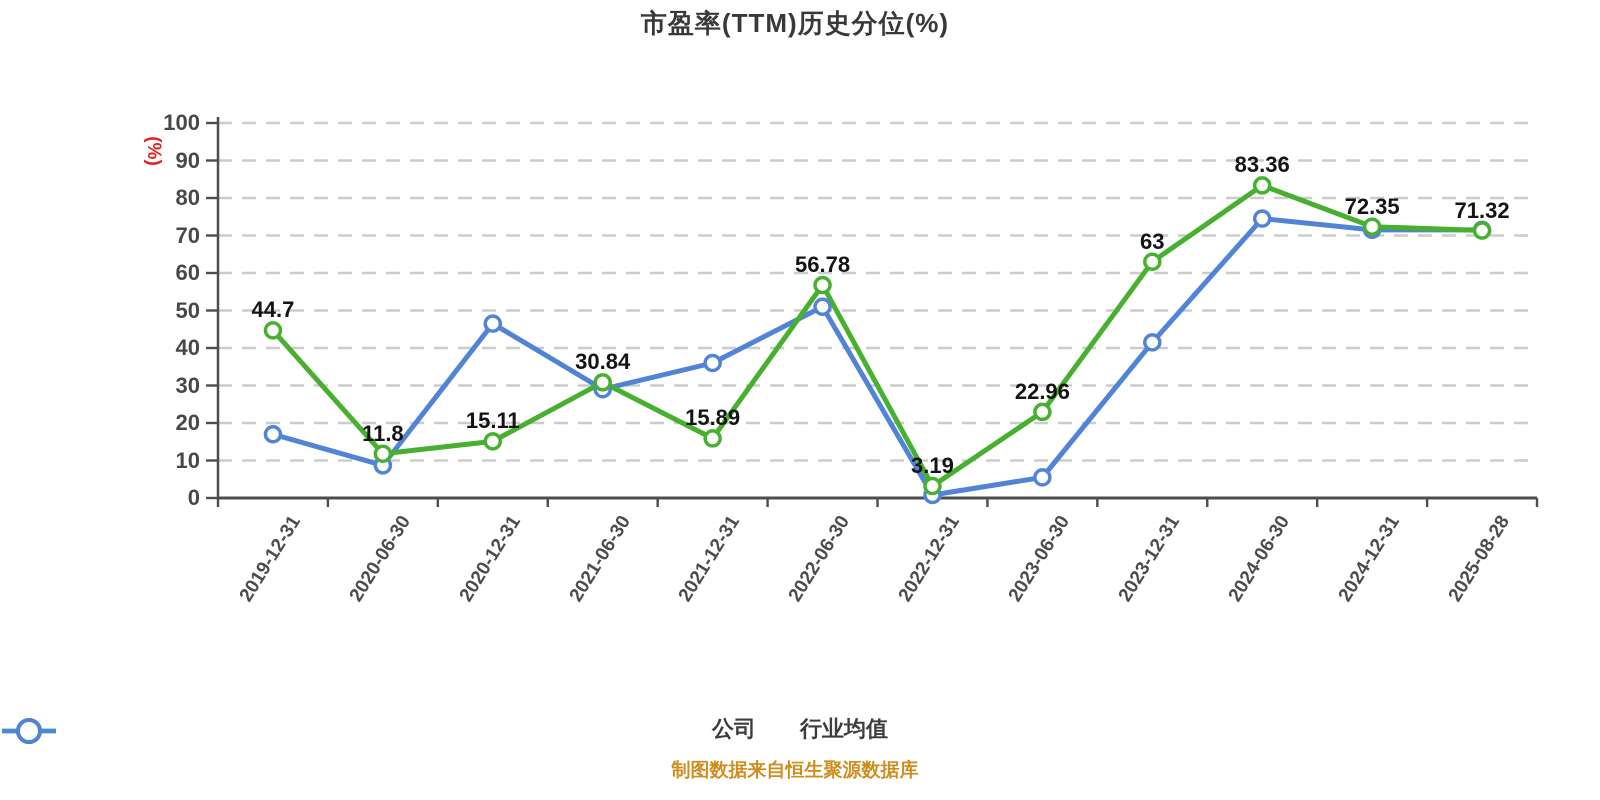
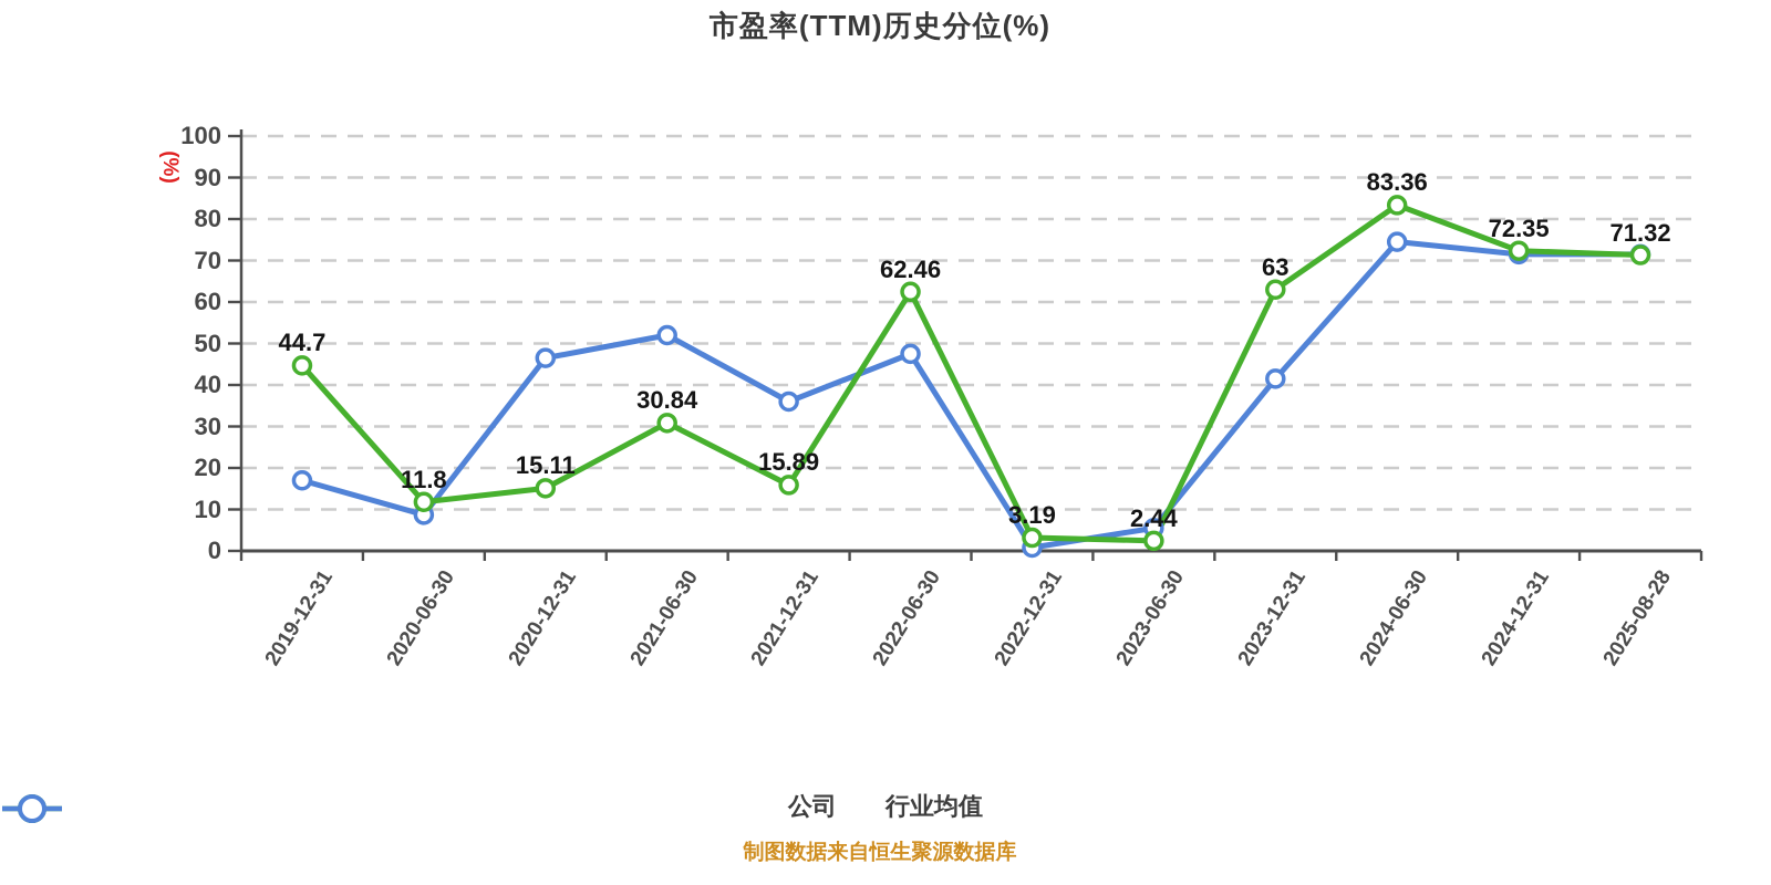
行业均值/2021-06-30: 29 -> 52
公司/2022-06-30: 56.78 -> 62.46
行业均值/2022-06-30: 51 -> 48
公司/2023-06-30: 22.96 -> 2.44
